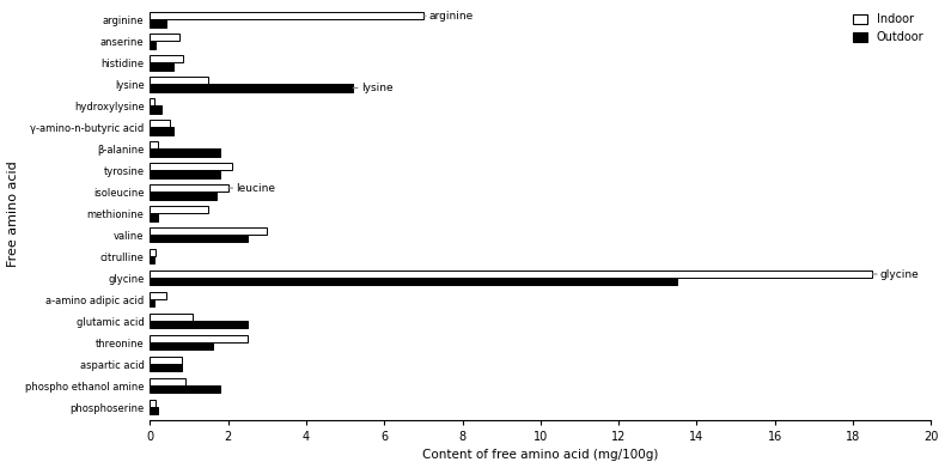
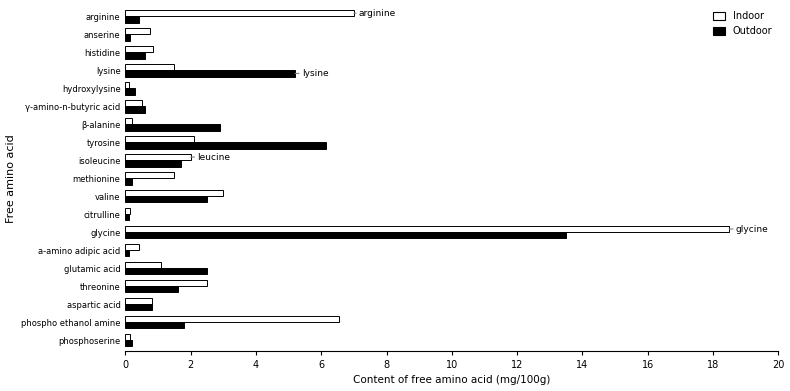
Outdoor/β-alanine: 1.80 -> 2.90
Outdoor/tyrosine: 1.80 -> 6.15
Indoor/phospho ethanol amine: 0.90 -> 6.55
